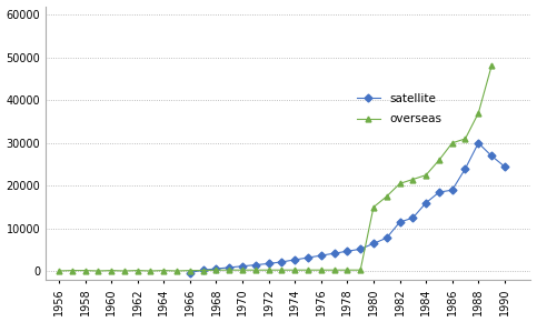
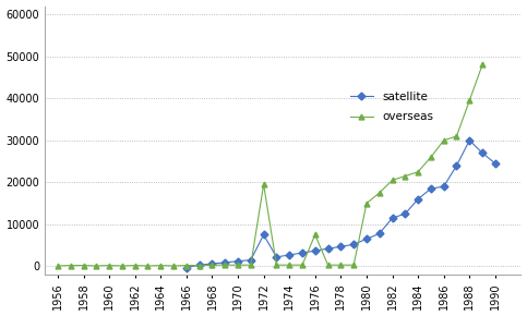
satellite/1972: 1800 -> 7500
overseas/1972: 300 -> 19500
overseas/1976: 300 -> 7500
overseas/1988: 37000 -> 39500
